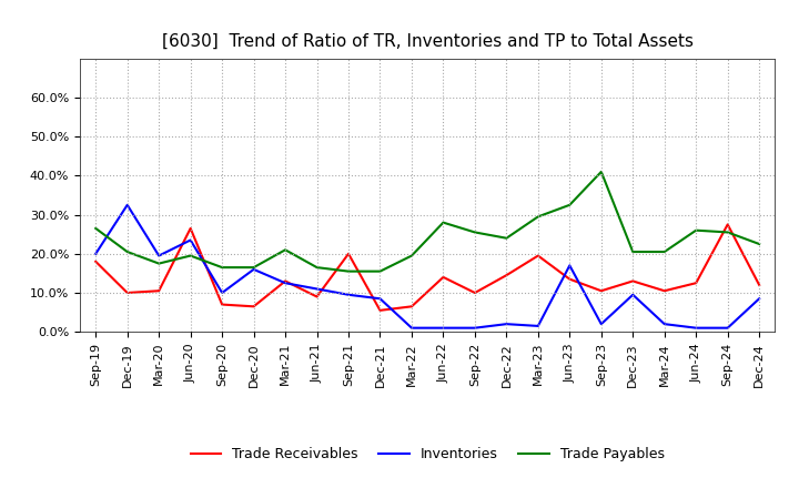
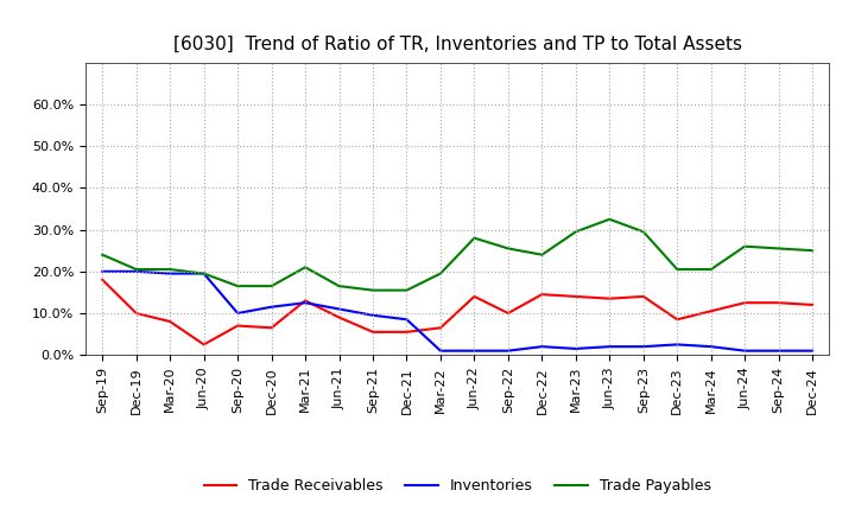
Trade Payables/Sep-19: 26.5% -> 24.0%
Inventories/Dec-19: 32.5% -> 20.0%
Trade Receivables/Mar-20: 10.5% -> 8.0%
Trade Payables/Mar-20: 17.5% -> 20.5%
Trade Receivables/Jun-20: 26.5% -> 2.5%
Inventories/Jun-20: 23.5% -> 19.5%
Inventories/Dec-20: 16.0% -> 11.5%
Trade Receivables/Sep-21: 20.0% -> 5.5%
Trade Receivables/Mar-23: 19.5% -> 14.0%
Inventories/Jun-23: 17.0% -> 2.0%
Trade Receivables/Sep-23: 10.5% -> 14.0%
Trade Payables/Sep-23: 41.0% -> 29.5%
Trade Receivables/Dec-23: 13.0% -> 8.5%
Inventories/Dec-23: 9.5% -> 2.5%
Trade Receivables/Sep-24: 27.5% -> 12.5%
Inventories/Dec-24: 8.5% -> 1.0%
Trade Payables/Dec-24: 22.5% -> 25.0%
